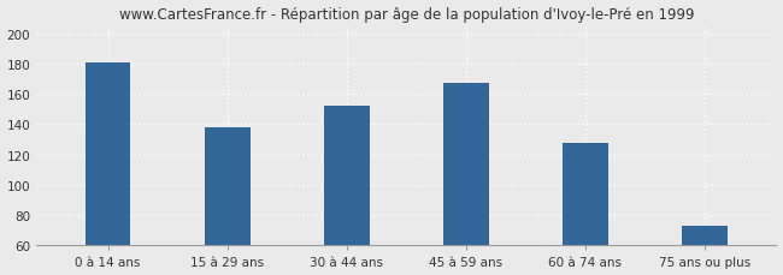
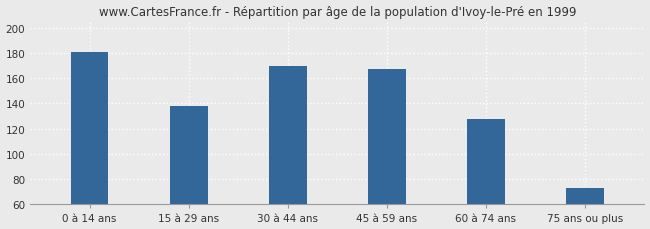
30 à 44 ans: 152 -> 170
